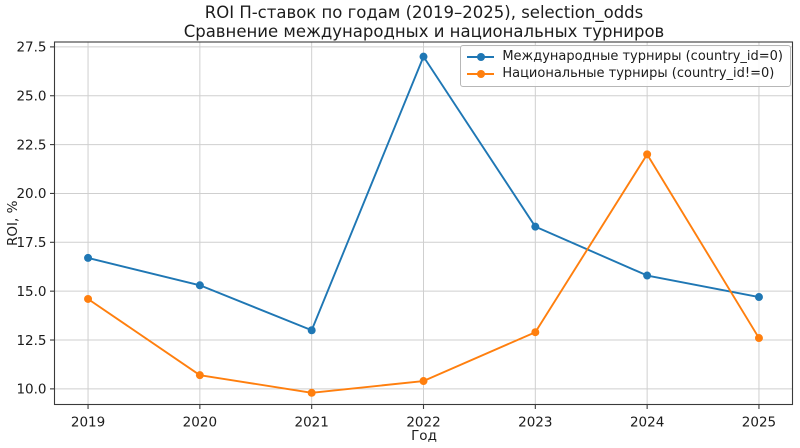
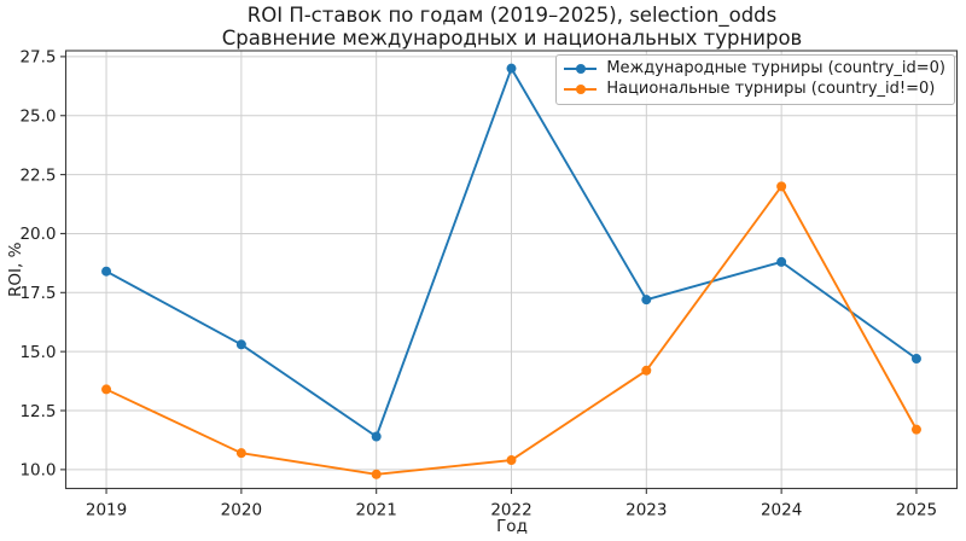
Международные турниры (country_id=0)/2019: 16.7 -> 18.4
Национальные турниры (country_id!=0)/2019: 14.6 -> 13.4
Международные турниры (country_id=0)/2021: 13.0 -> 11.4
Международные турниры (country_id=0)/2023: 18.3 -> 17.2
Национальные турниры (country_id!=0)/2023: 12.9 -> 14.2
Международные турниры (country_id=0)/2024: 15.8 -> 18.8
Национальные турниры (country_id!=0)/2025: 12.6 -> 11.7
